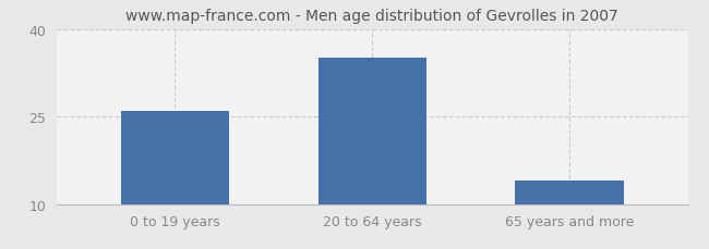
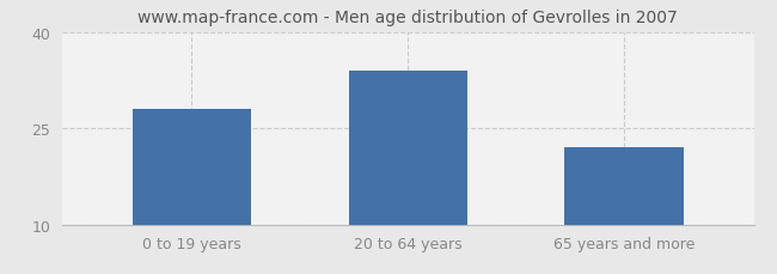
0 to 19 years: 26 -> 28
20 to 64 years: 35 -> 34
65 years and more: 14 -> 22
